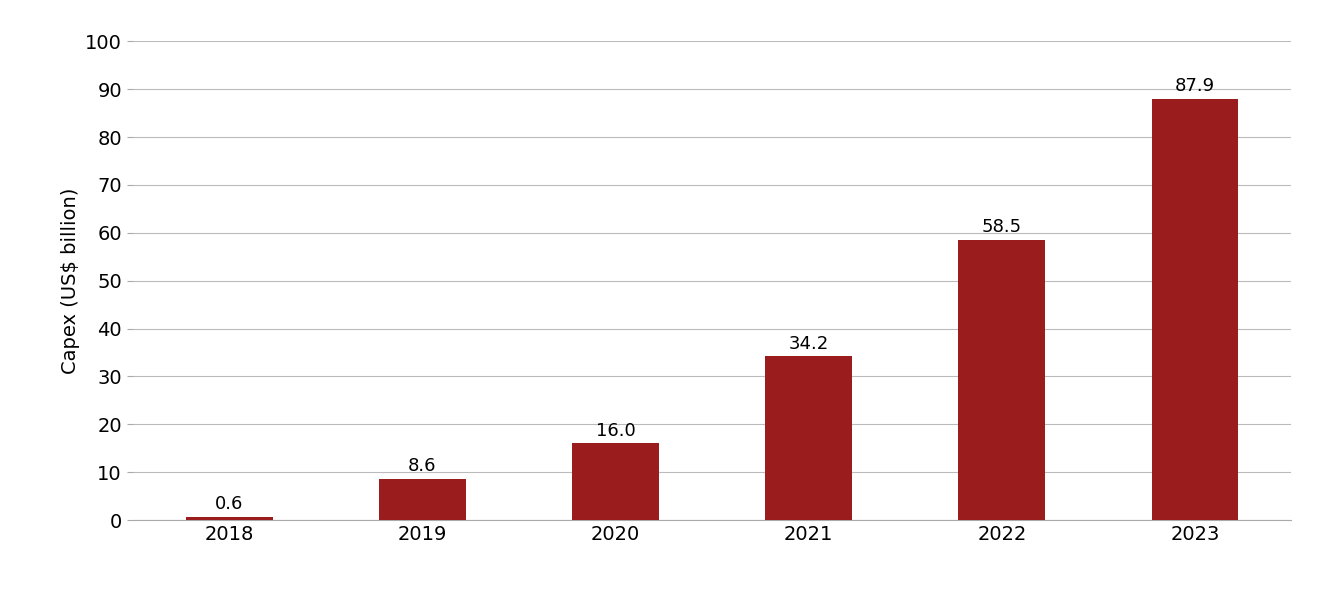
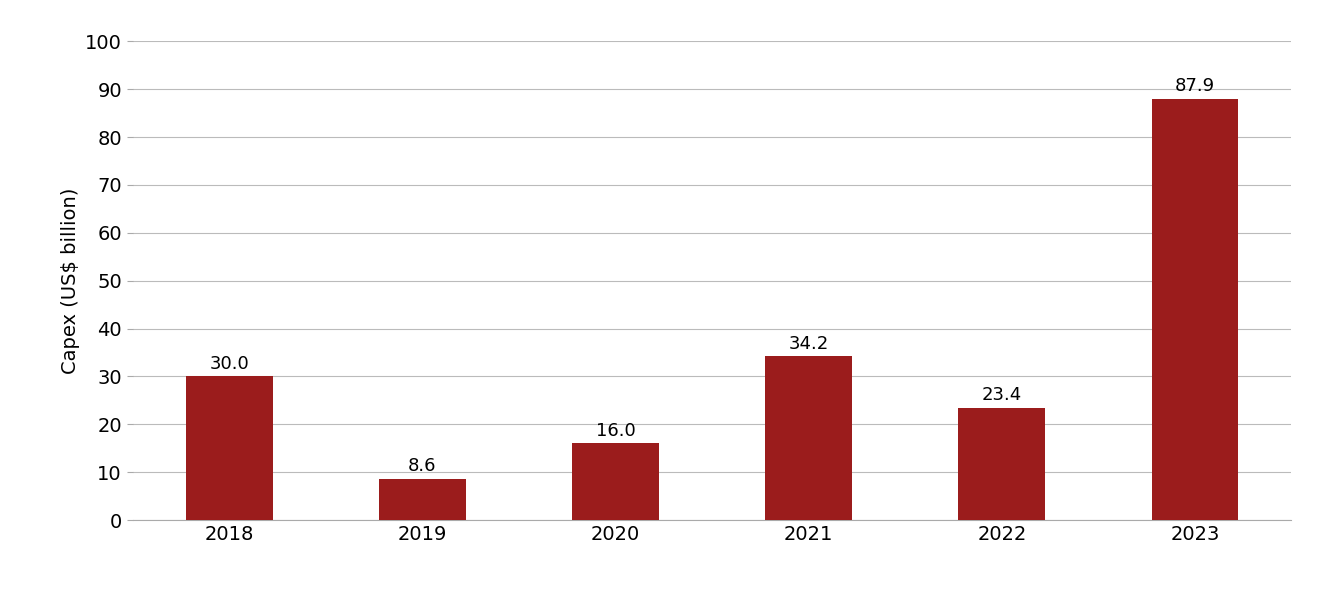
2018: 0.6 -> 30.0
2022: 58.5 -> 23.4
